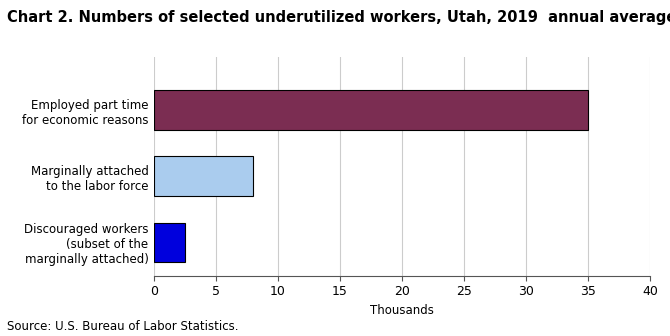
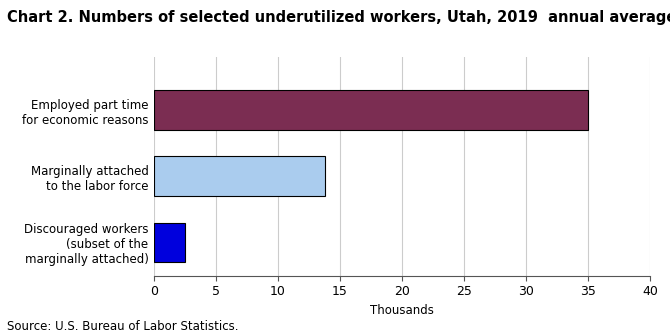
Marginally attached to the labor force: 8.0 -> 13.8
